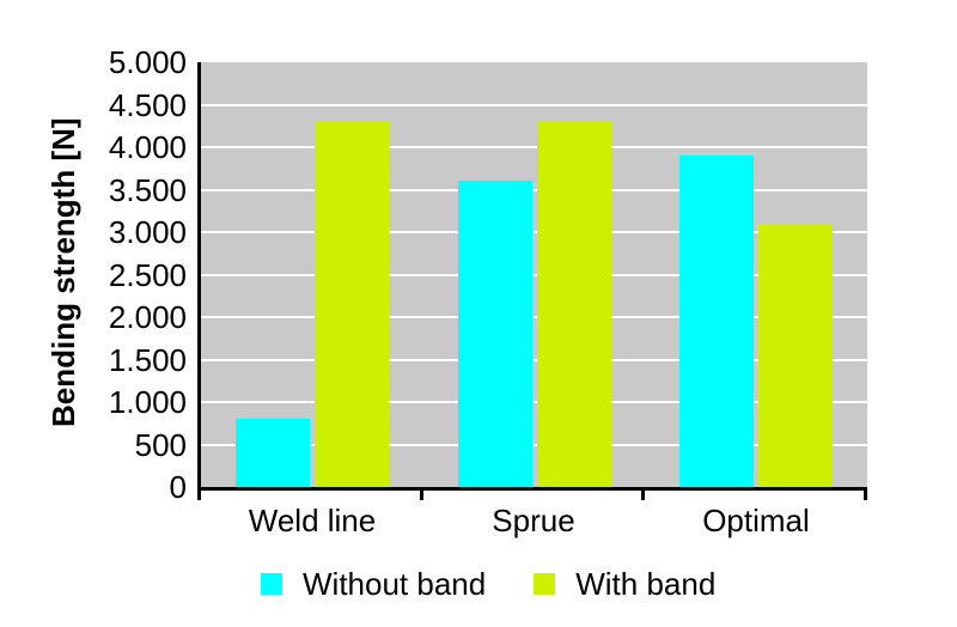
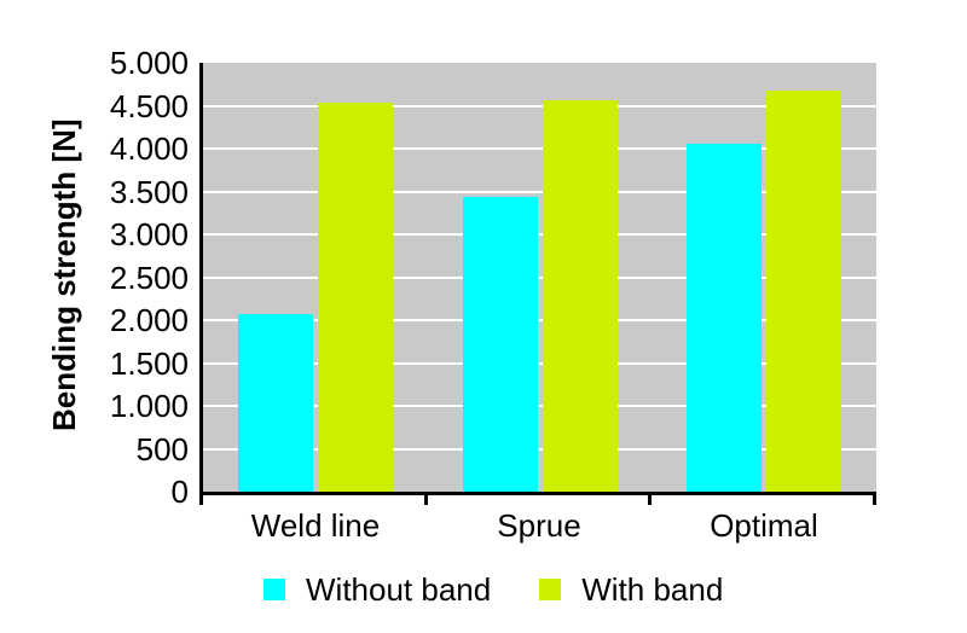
Without band/Weld line: 800 -> 2100
With band/Weld line: 4300 -> 4500
Without band/Sprue: 3600 -> 3400
With band/Sprue: 4300 -> 4600
Without band/Optimal: 3900 -> 4000
With band/Optimal: 3100 -> 4700
